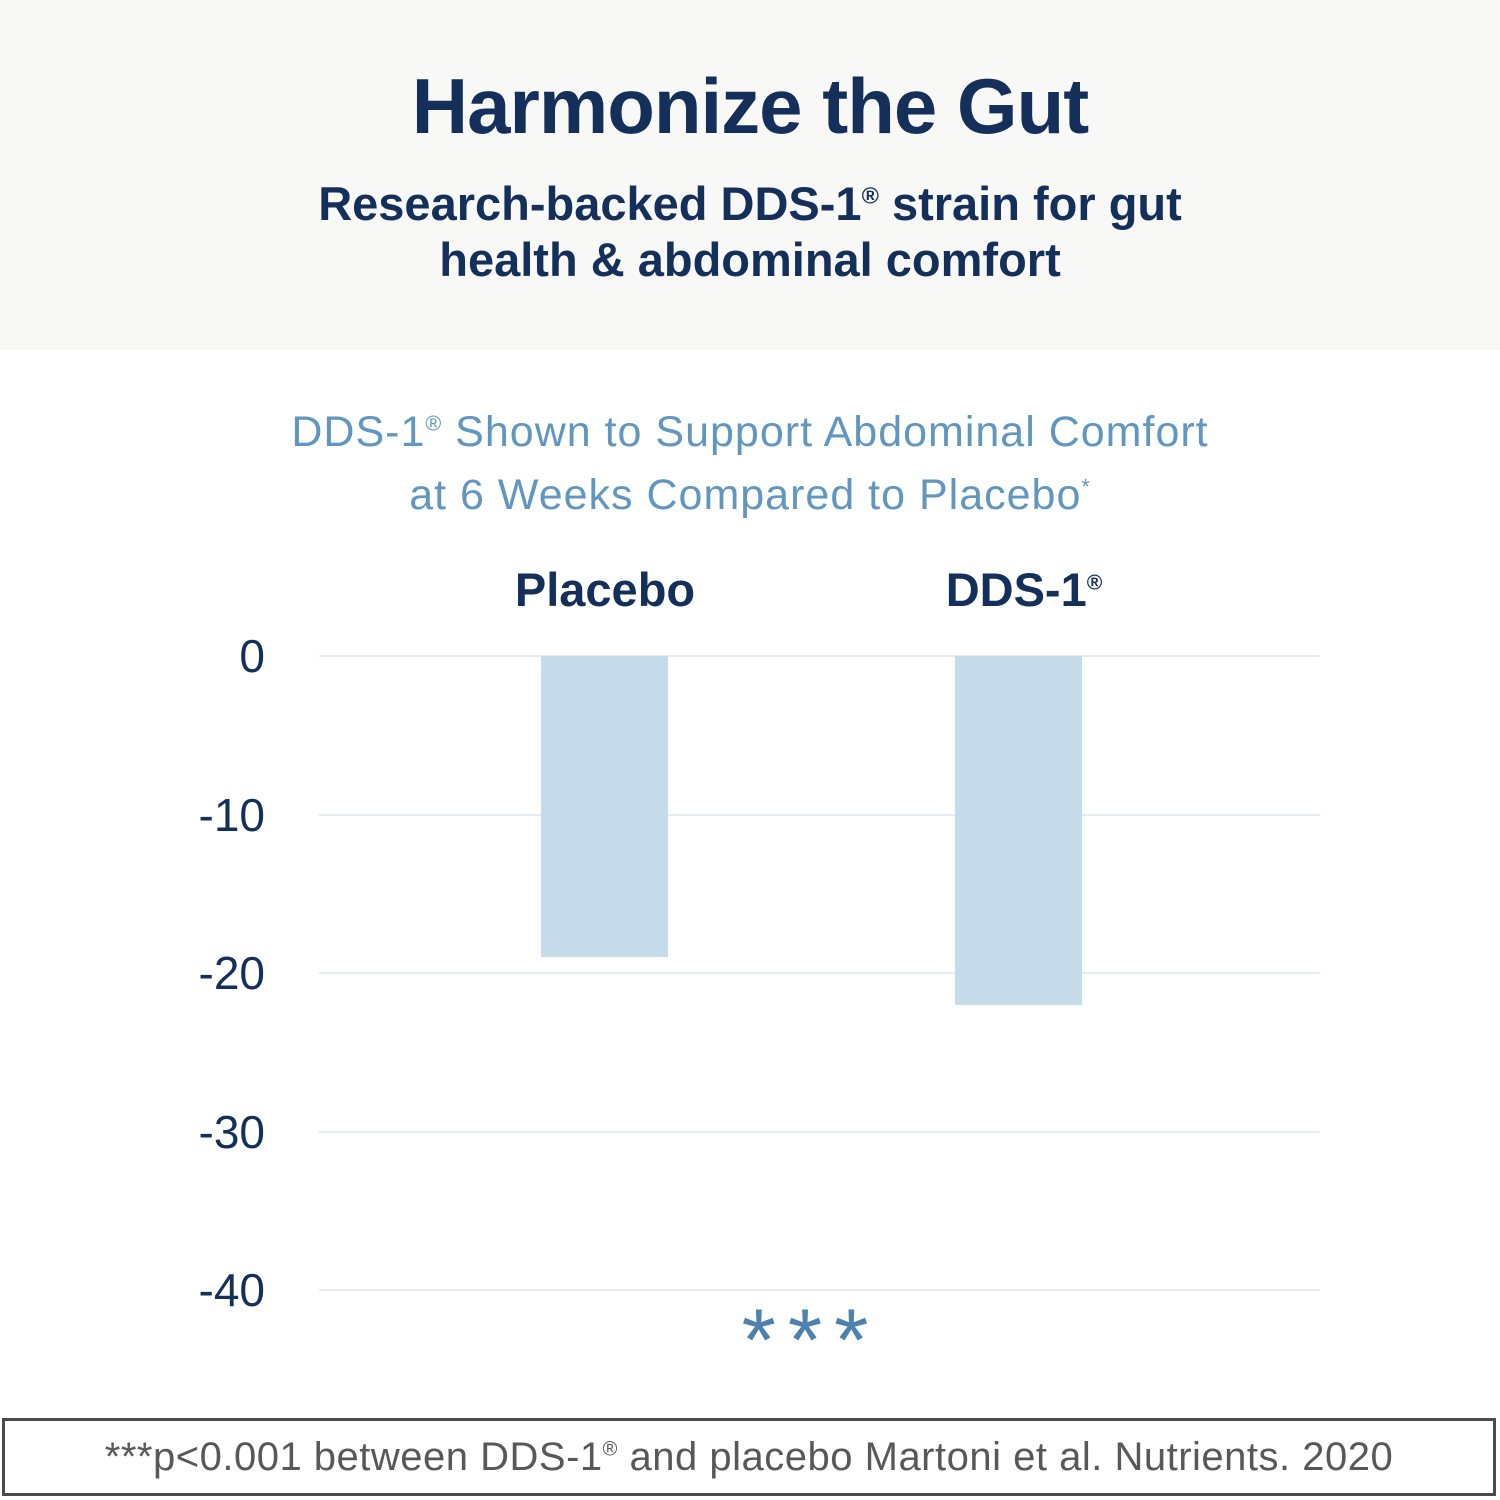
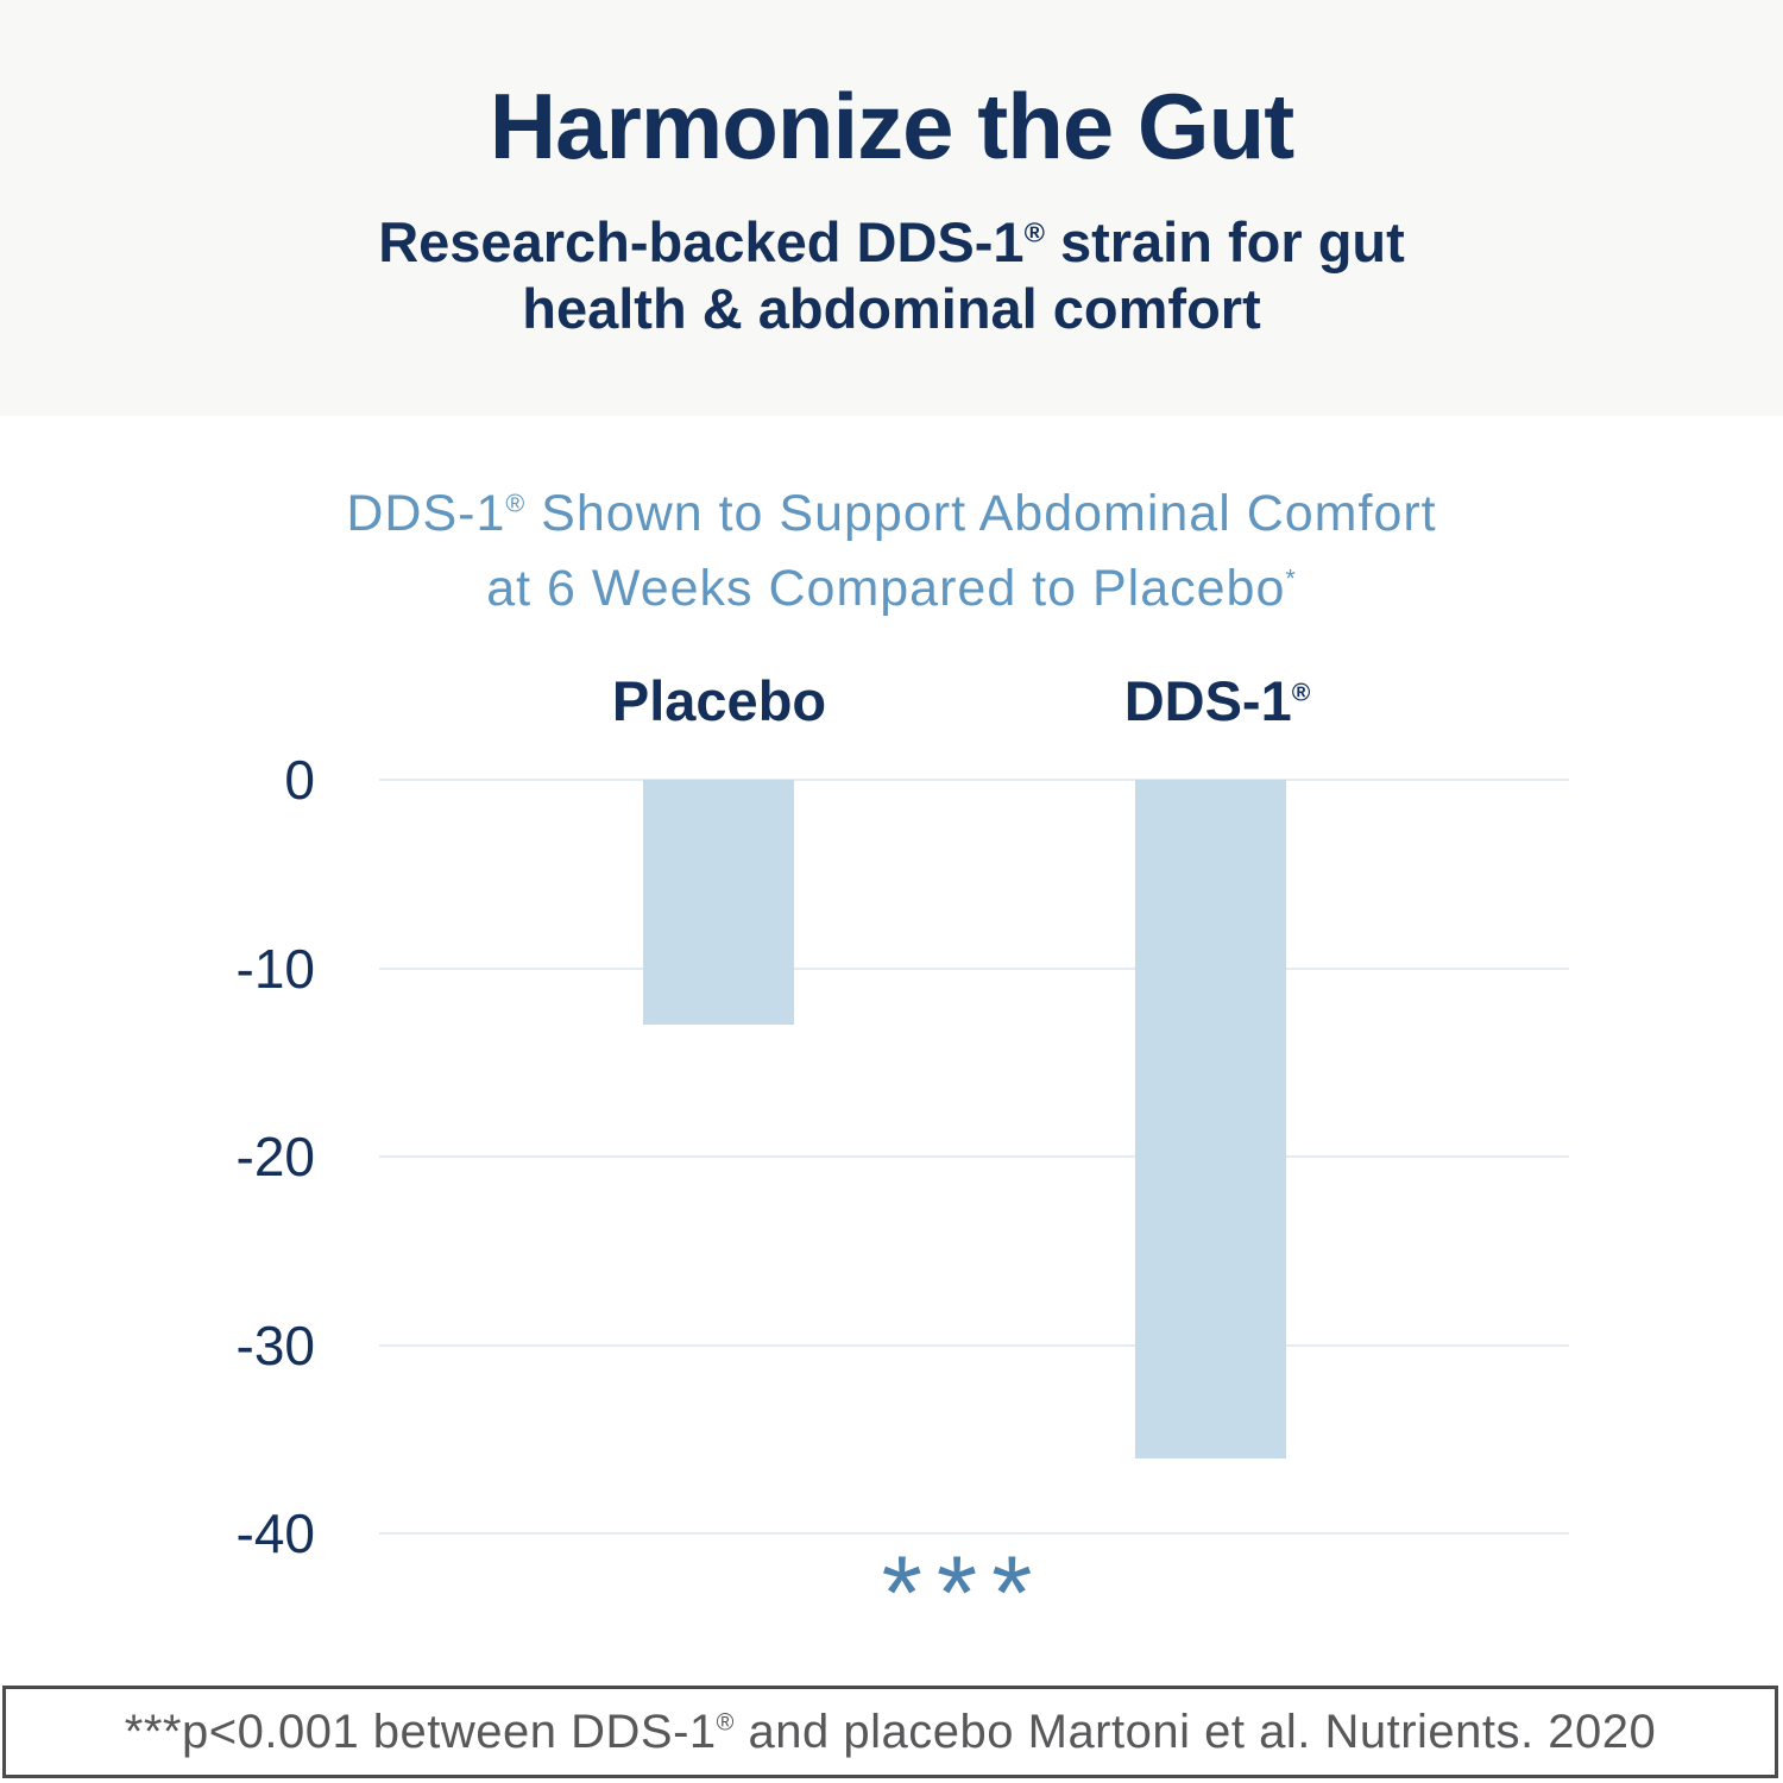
Placebo: -19 -> -13
DDS-1®: -22 -> -36
